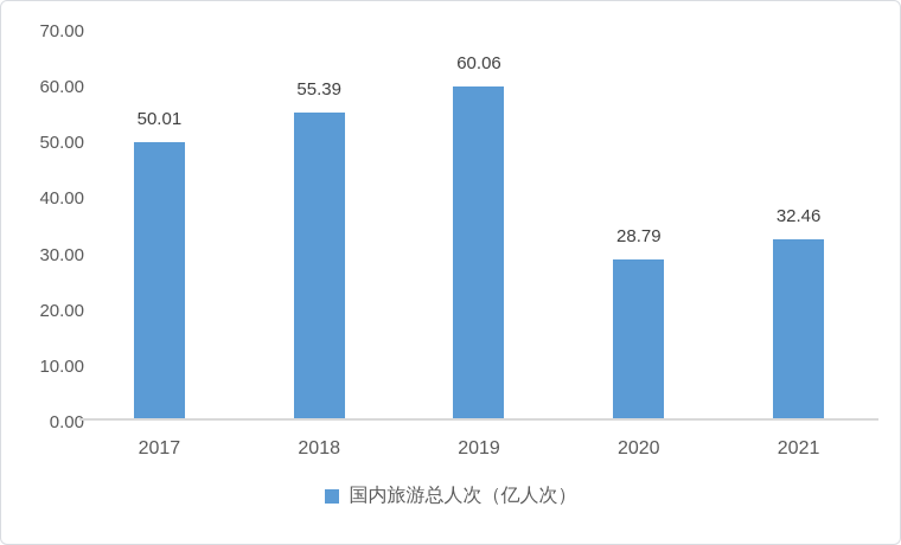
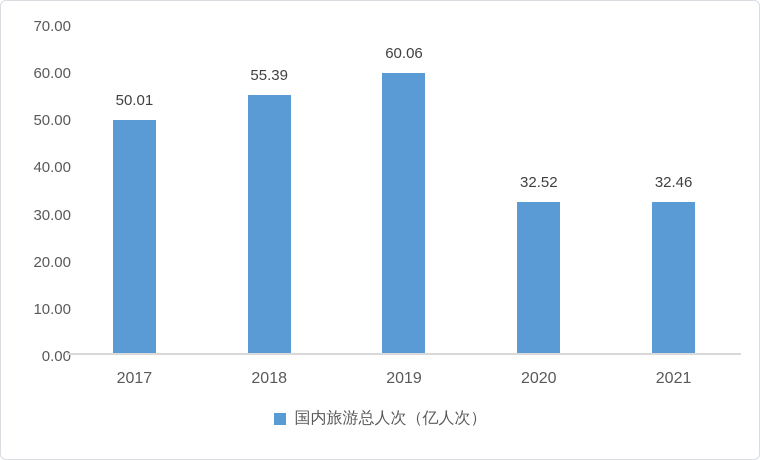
2020: 28.79 -> 32.52
